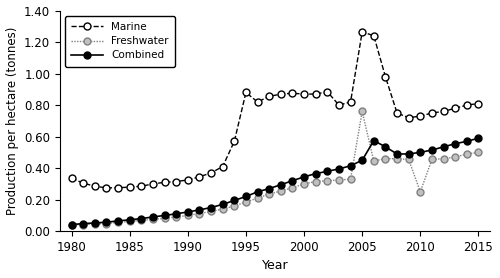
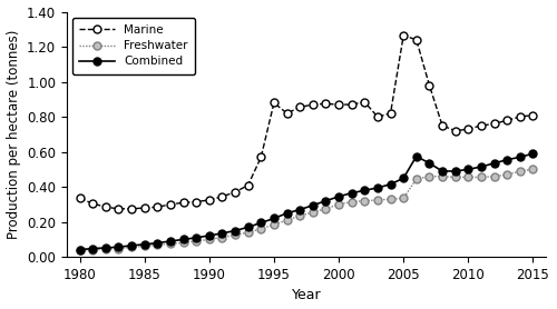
Freshwater/2005: 0.76 -> 0.34
Freshwater/2010: 0.25 -> 0.46
